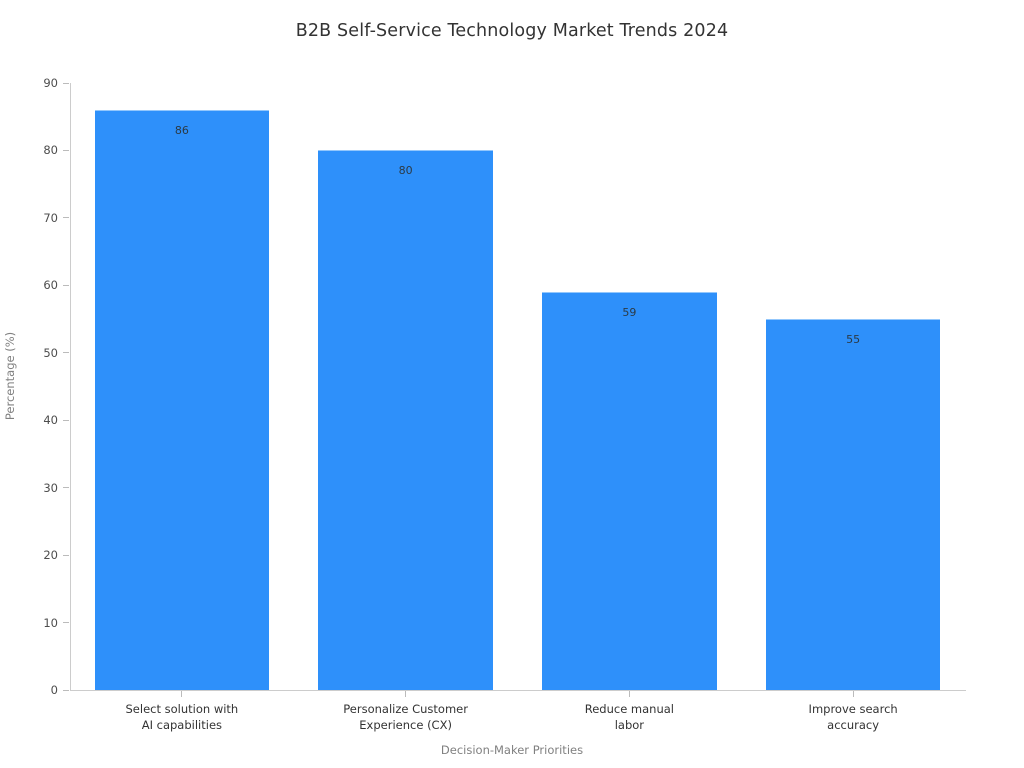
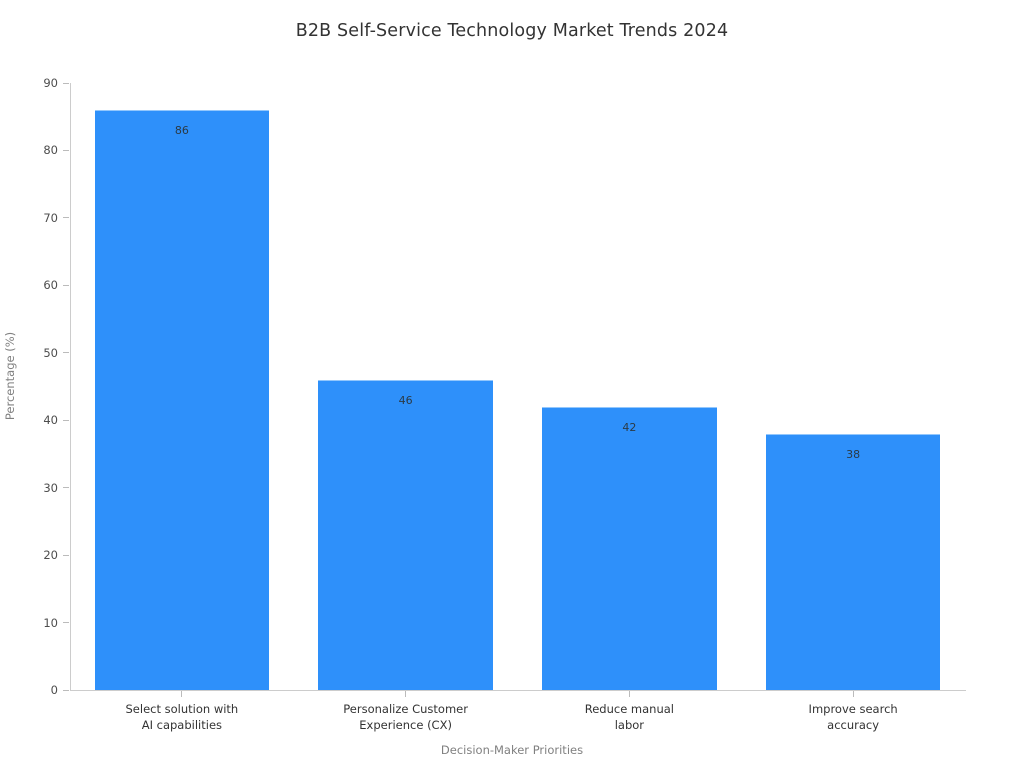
Personalize Customer Experience (CX): 80 -> 46
Reduce manual labor: 59 -> 42
Improve search accuracy: 55 -> 38
